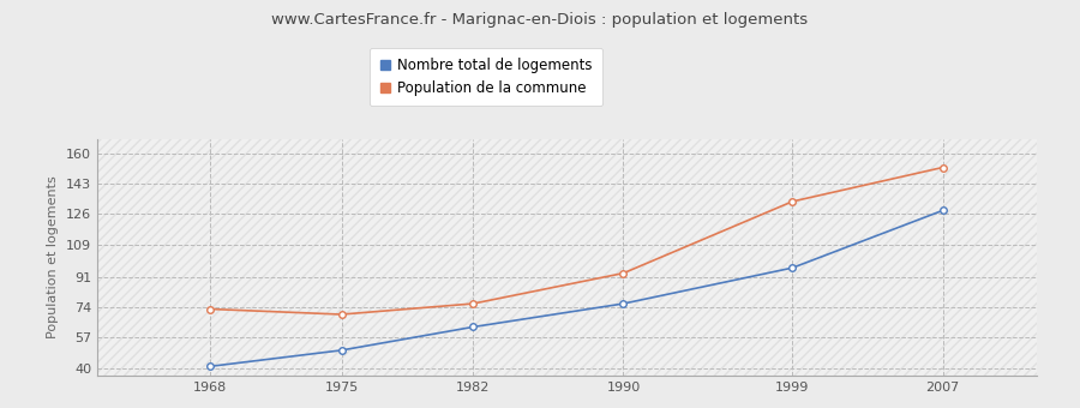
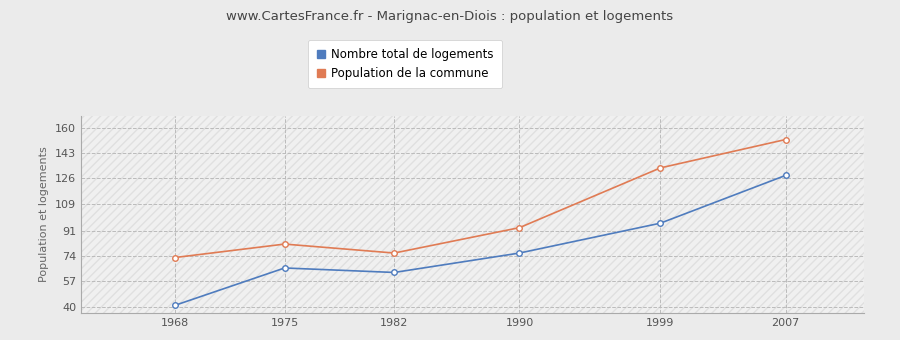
Nombre total de logements/1975: 50 -> 66
Population de la commune/1975: 70 -> 82
